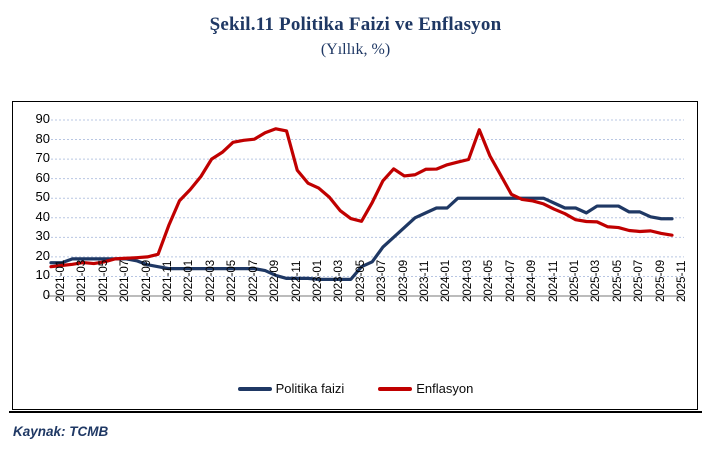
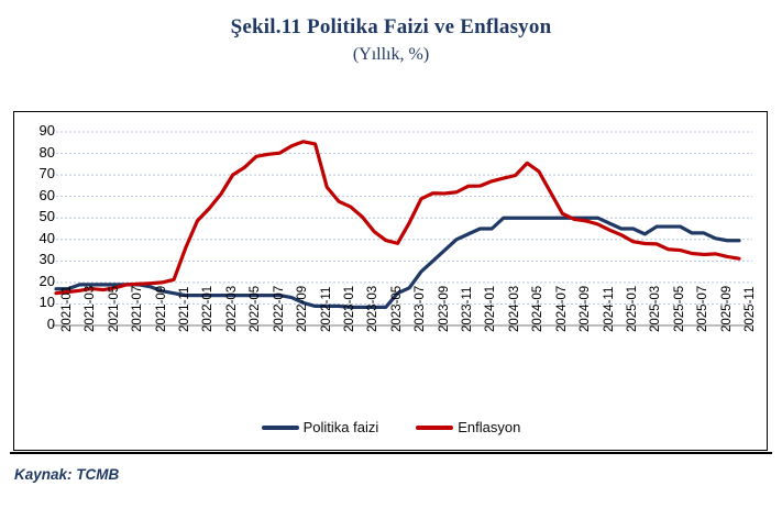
Enflasyon/2023-09: 65 -> 62
Enflasyon/2024-05: 85 -> 76
